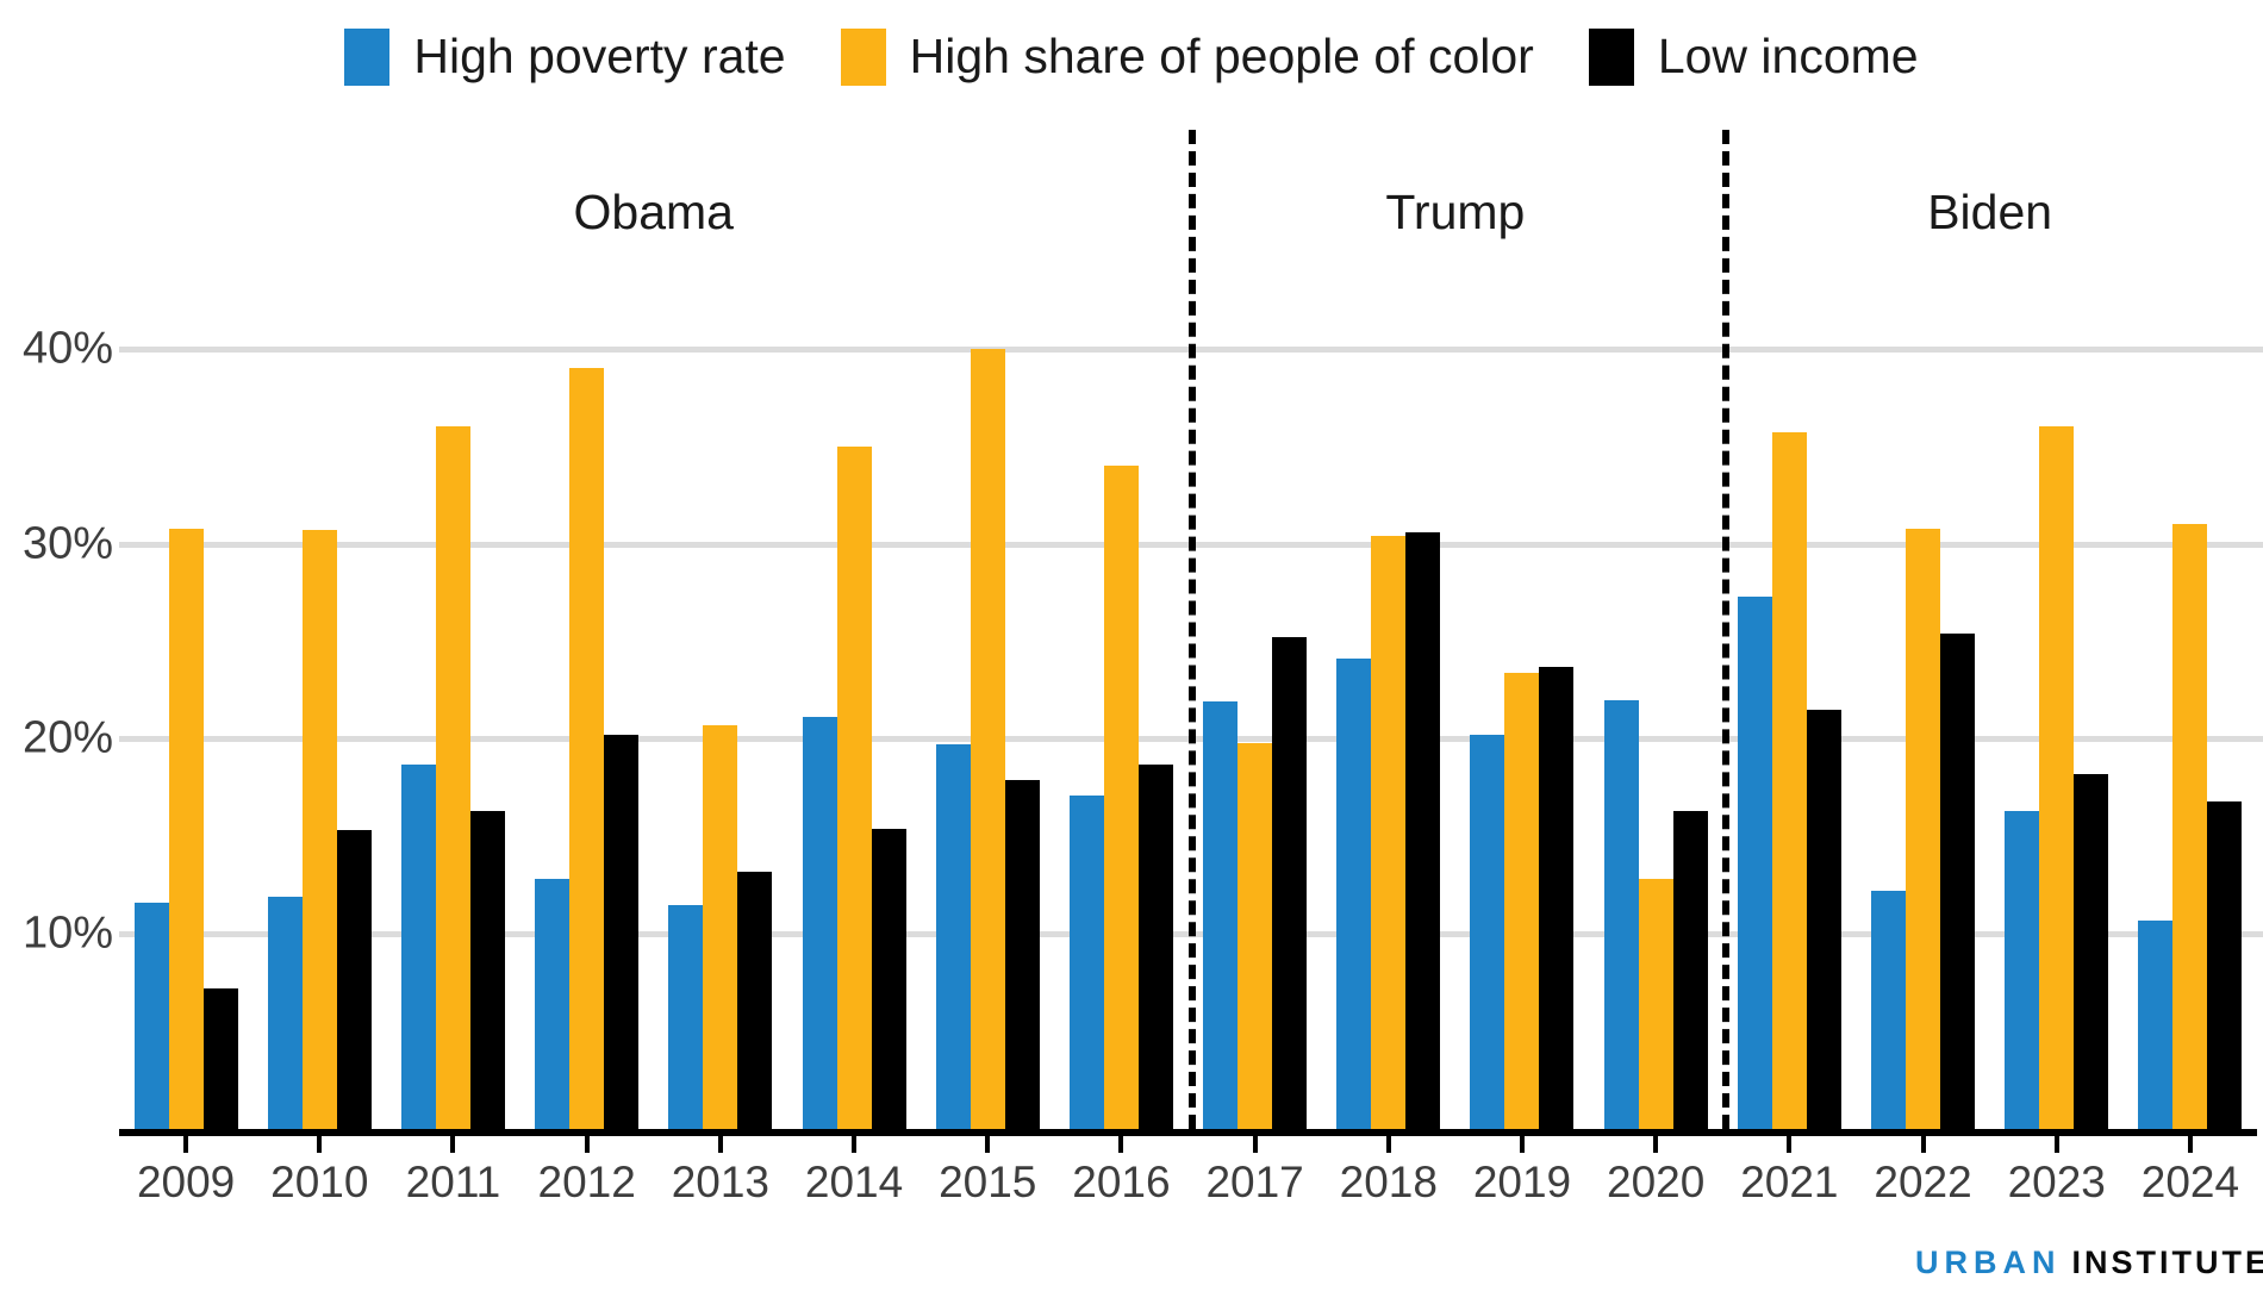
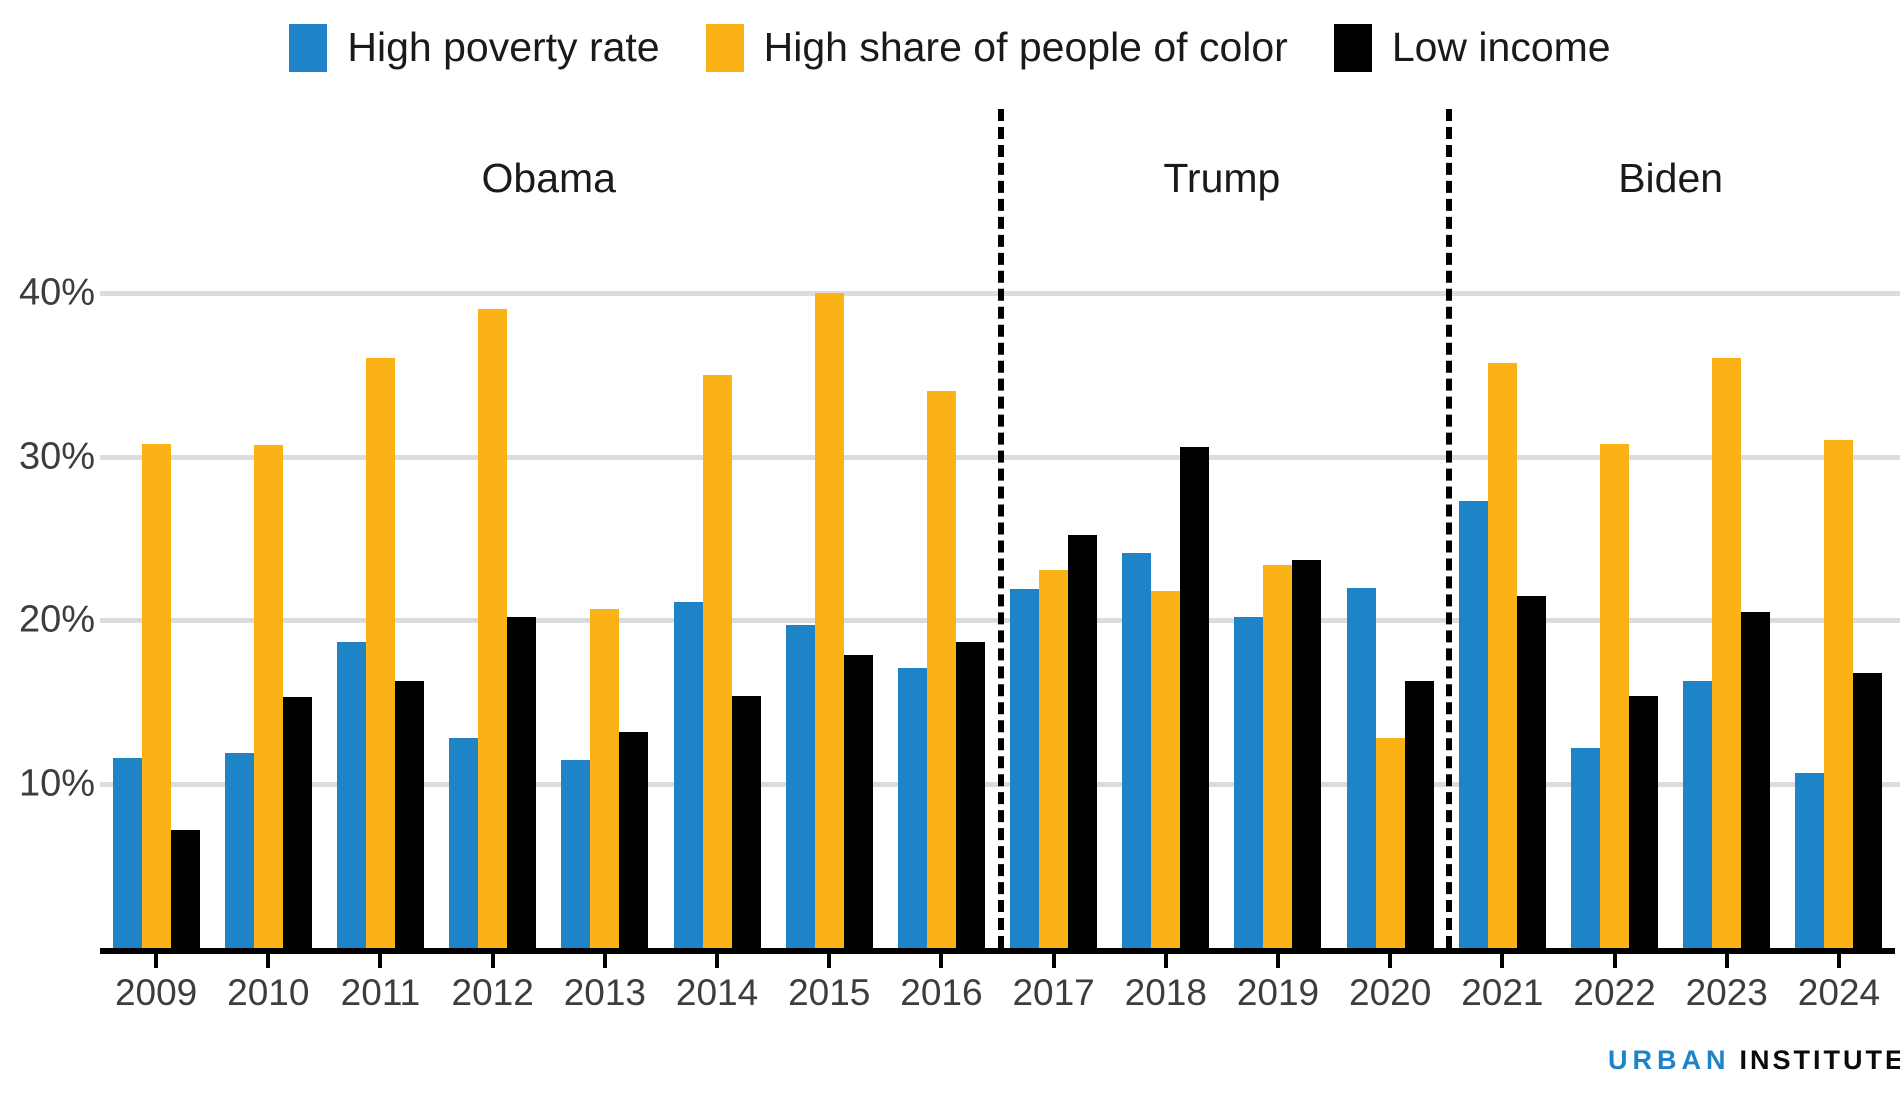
High share of people of color/2017: 19.8% -> 23.1%
High share of people of color/2018: 30.4% -> 21.8%
Low income/2022: 25.4% -> 15.4%
Low income/2023: 18.2% -> 20.5%
